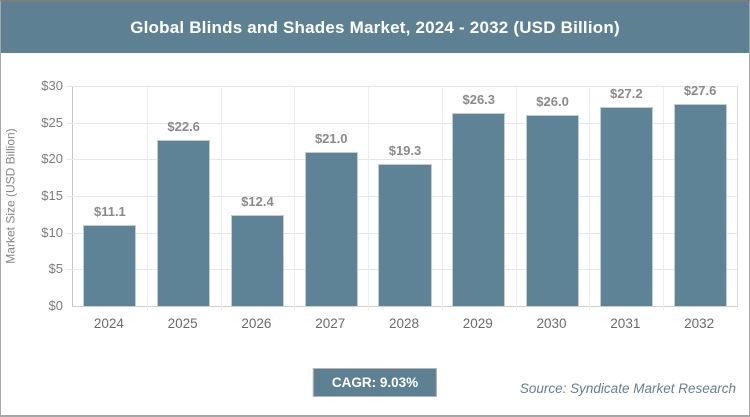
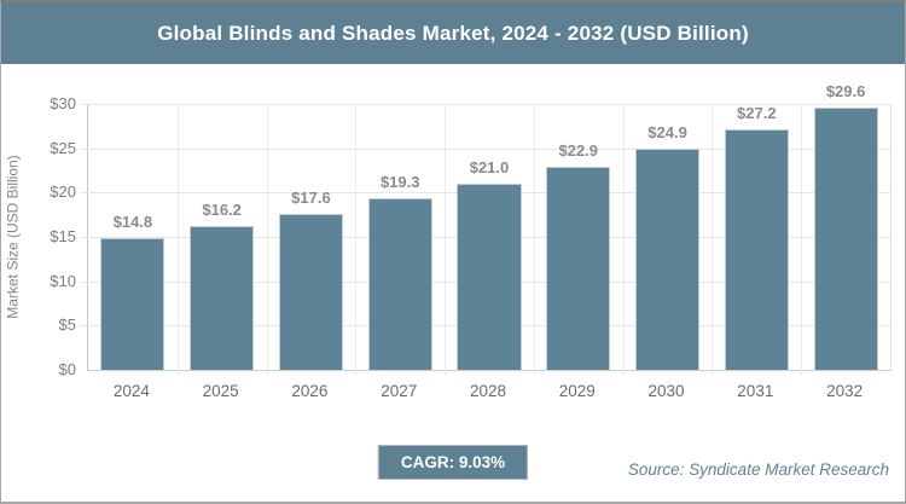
2024: $11.1 -> $14.8
2025: $22.6 -> $16.2
2026: $12.4 -> $17.6
2027: $21.0 -> $19.3
2028: $19.3 -> $21.0
2029: $26.3 -> $22.9
2030: $26.0 -> $24.9
2032: $27.6 -> $29.6
